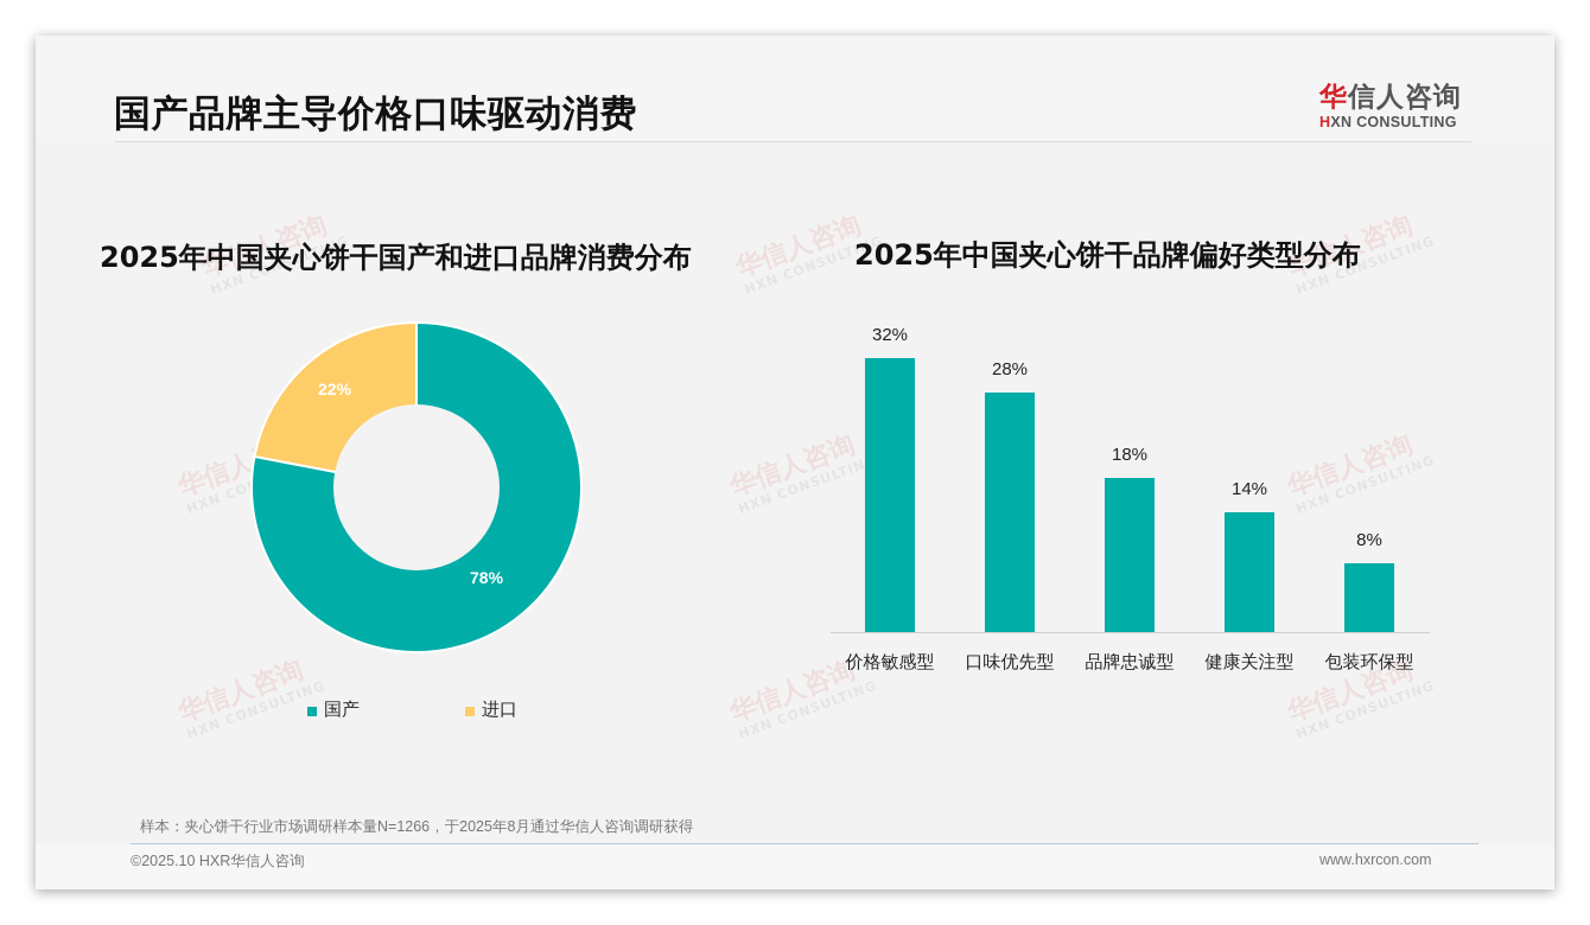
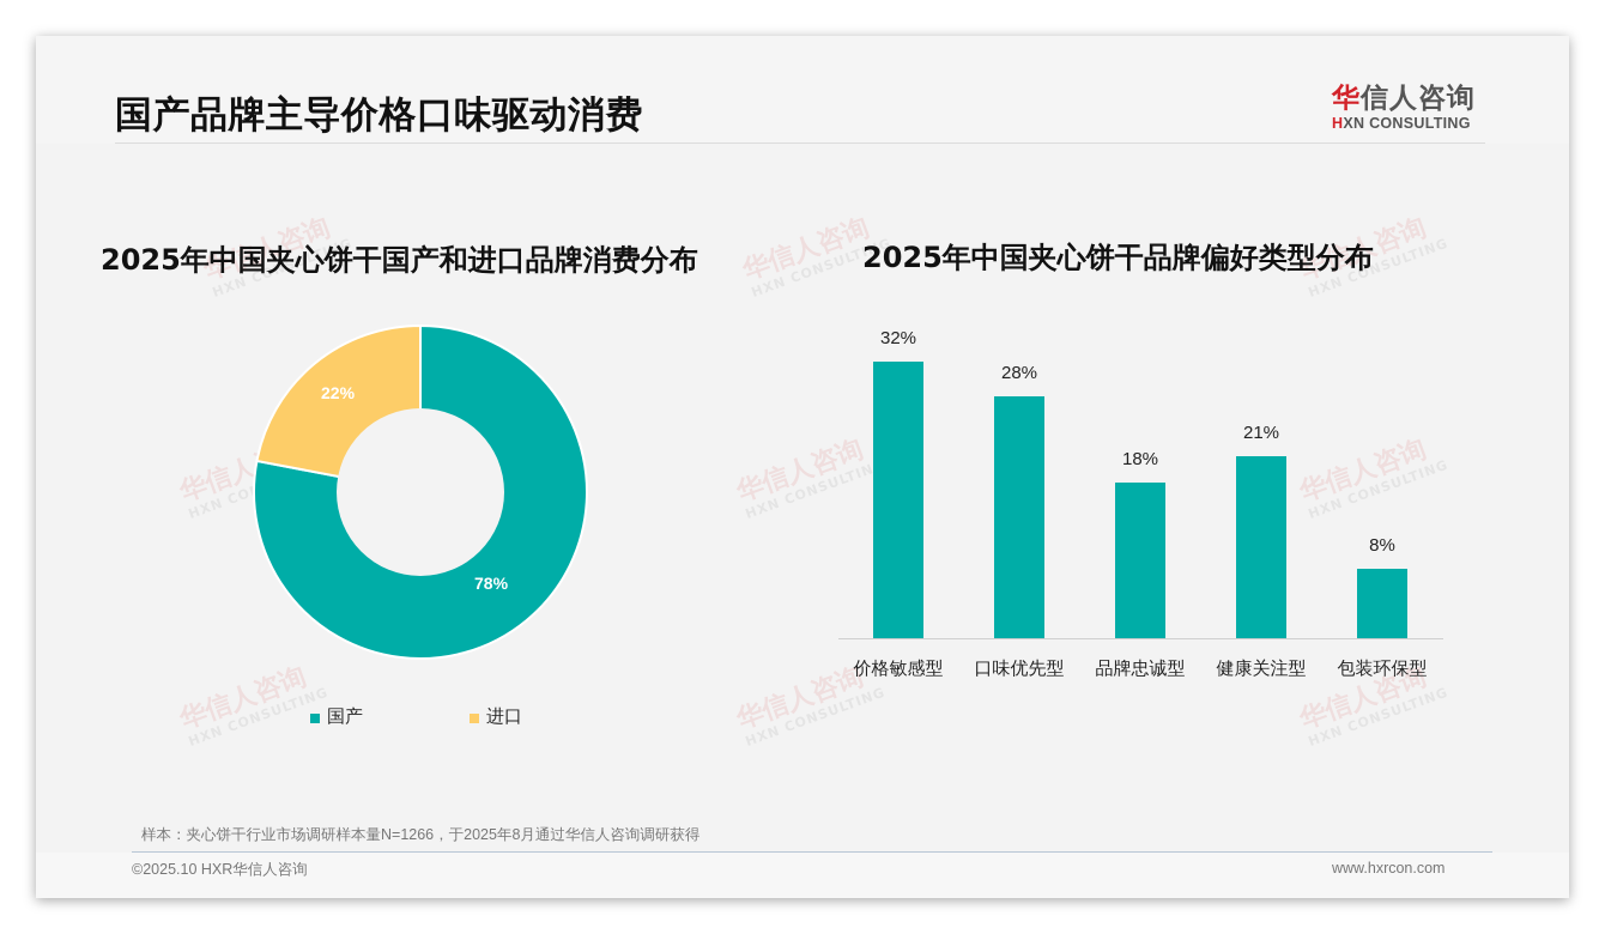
2025年中国夹心饼干品牌偏好类型分布/健康关注型: 14% -> 21%
